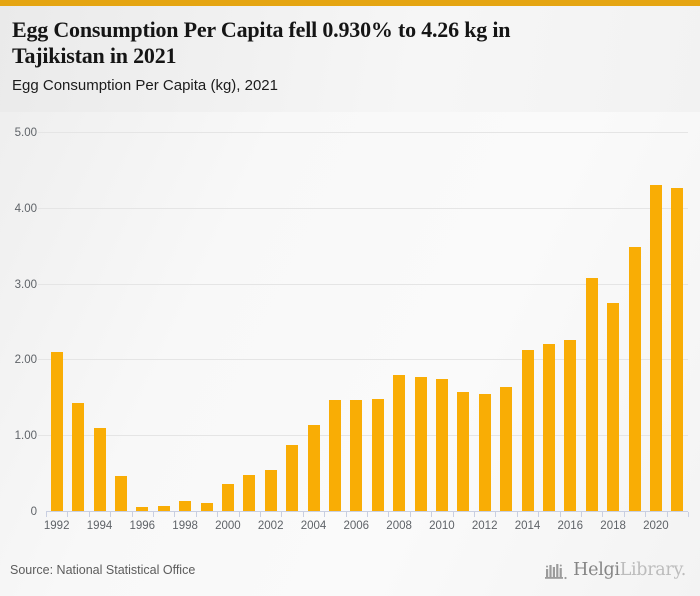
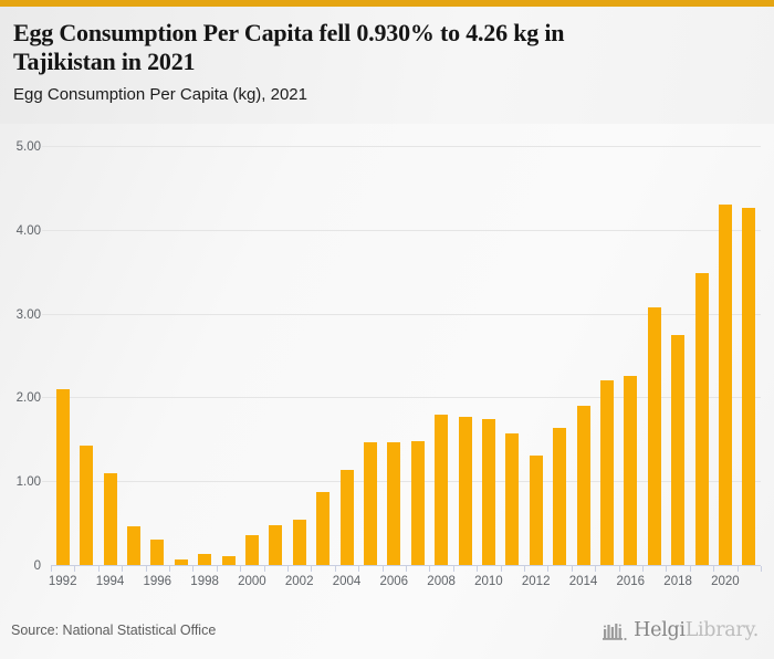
1996: 0.1 -> 0.3
2012: 1.5 -> 1.3
2014: 2.1 -> 1.9
